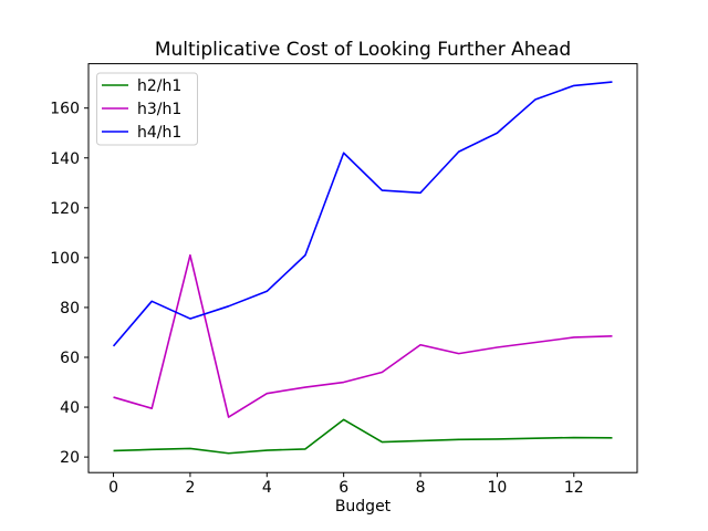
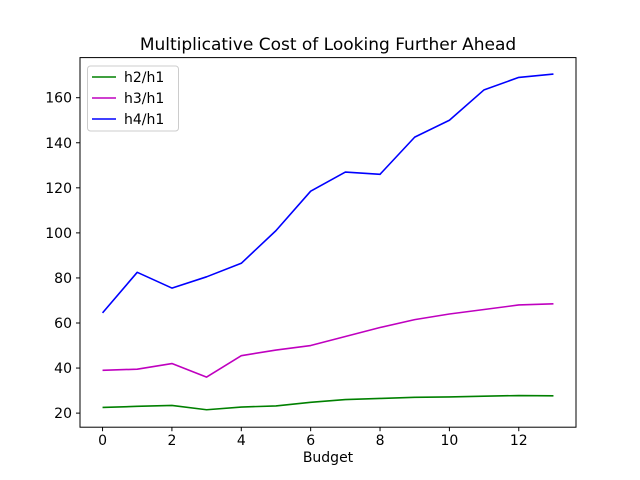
h3/h1/0: 44 -> 39
h3/h1/2: 101 -> 42
h2/h1/6: 35 -> 25
h4/h1/6: 142 -> 118
h3/h1/8: 65 -> 58
